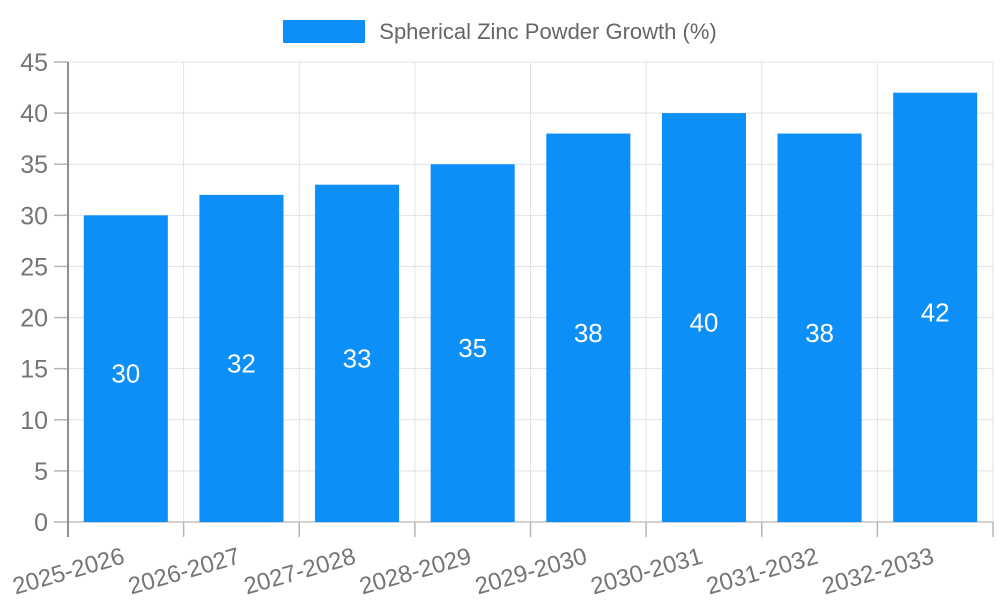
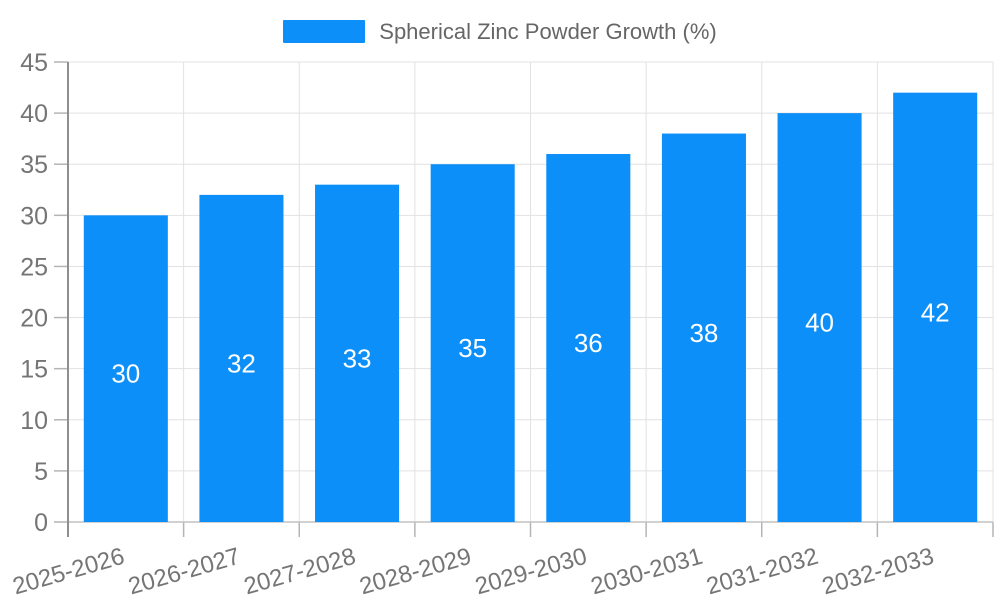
2029-2030: 38 -> 36
2030-2031: 40 -> 38
2031-2032: 38 -> 40
